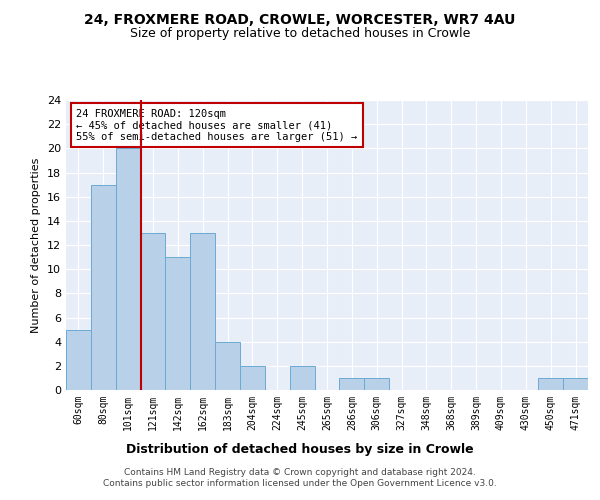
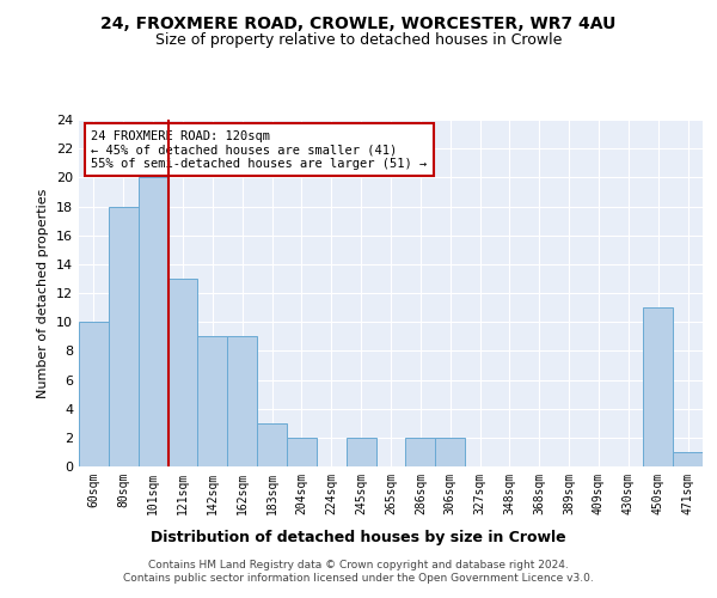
60sqm: 5 -> 10
80sqm: 17 -> 18
142sqm: 11 -> 9
162sqm: 13 -> 9
183sqm: 4 -> 3
286sqm: 1 -> 2
306sqm: 1 -> 2
450sqm: 1 -> 11
